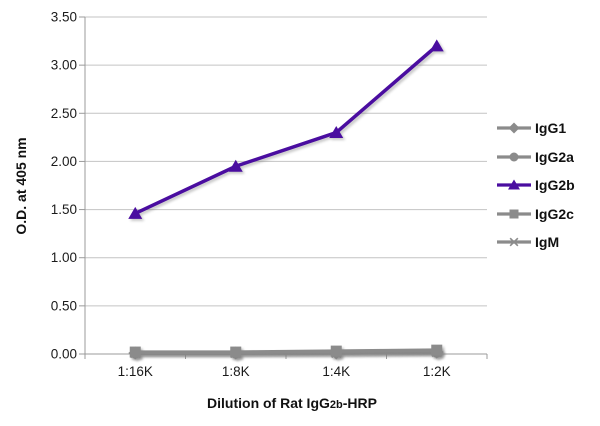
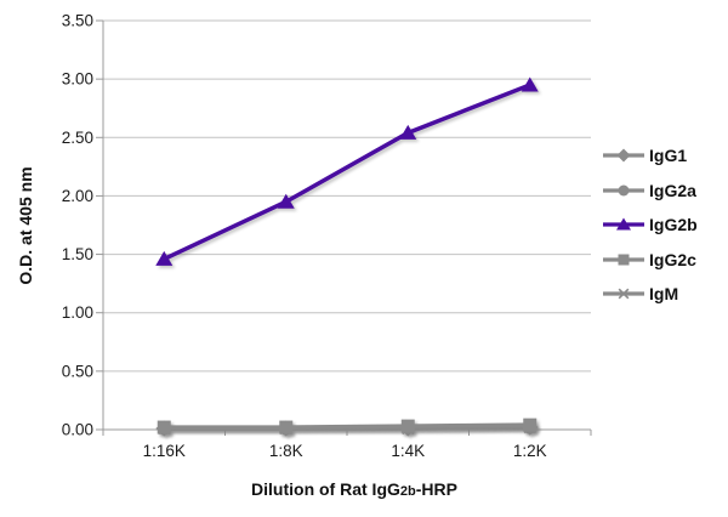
IgG2b/1:4K: 2.3 -> 2.5
IgG2b/1:2K: 3.2 -> 3.0
